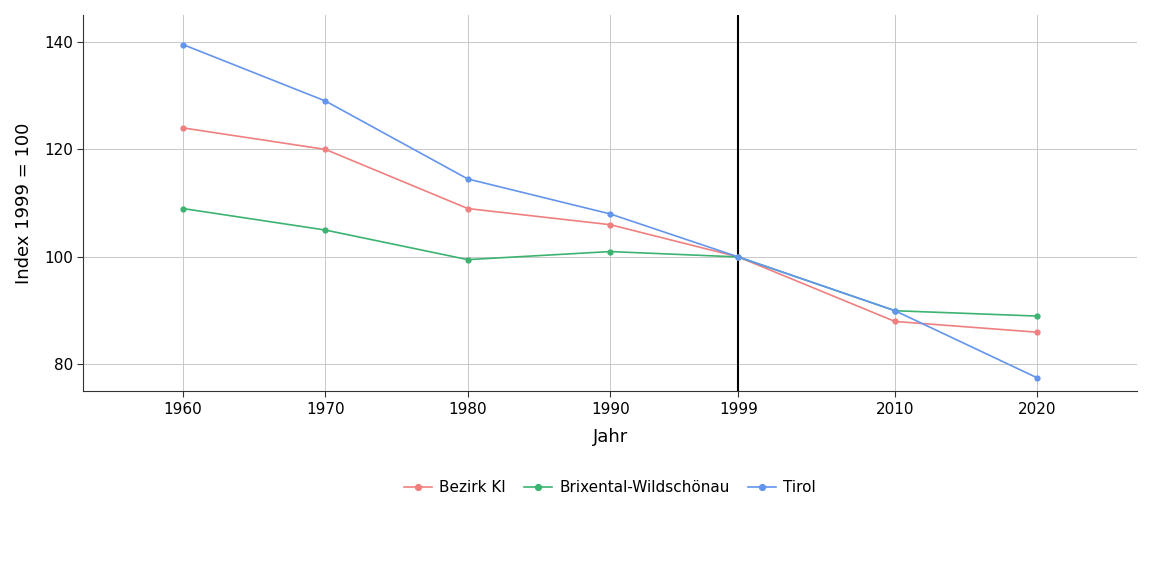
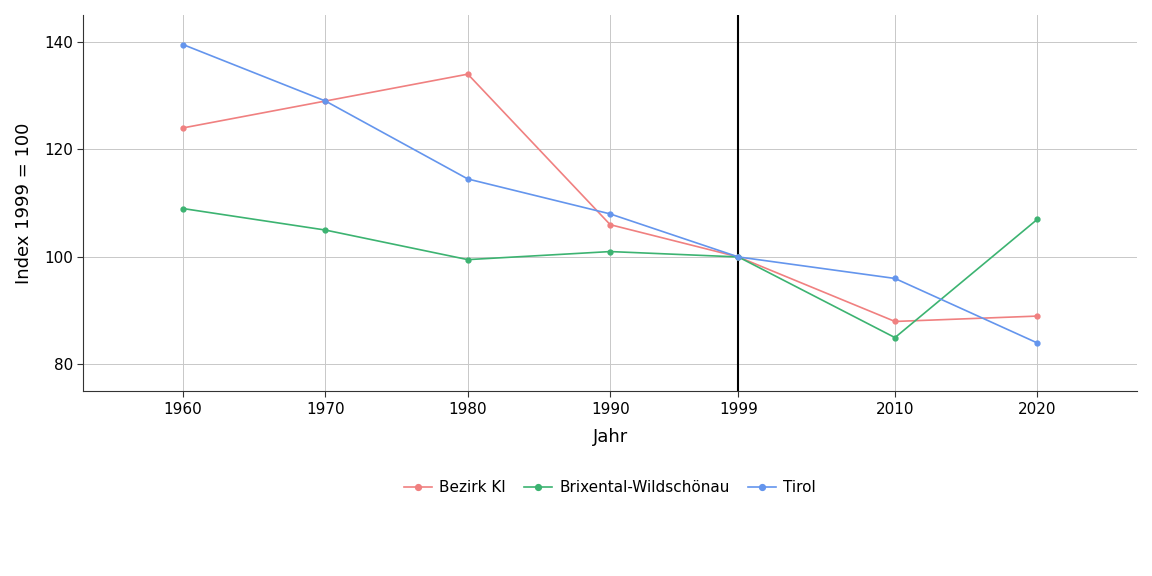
Bezirk Kl/1970: 120 -> 129
Bezirk Kl/1980: 109 -> 134
Brixental-Wildschönau/2010: 90.0 -> 85.0
Tirol/2010: 90.0 -> 96.0
Bezirk Kl/2020: 86 -> 89
Brixental-Wildschönau/2020: 89.0 -> 107.0
Tirol/2020: 77.5 -> 84.0
